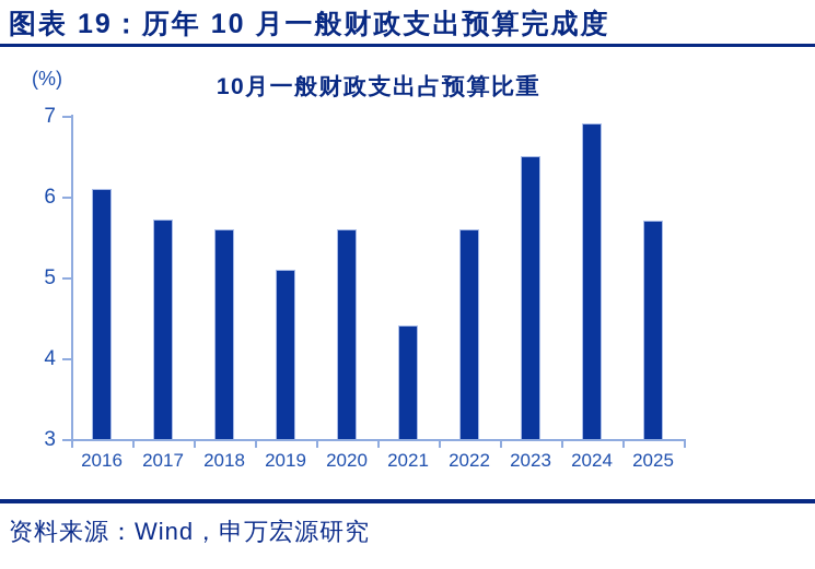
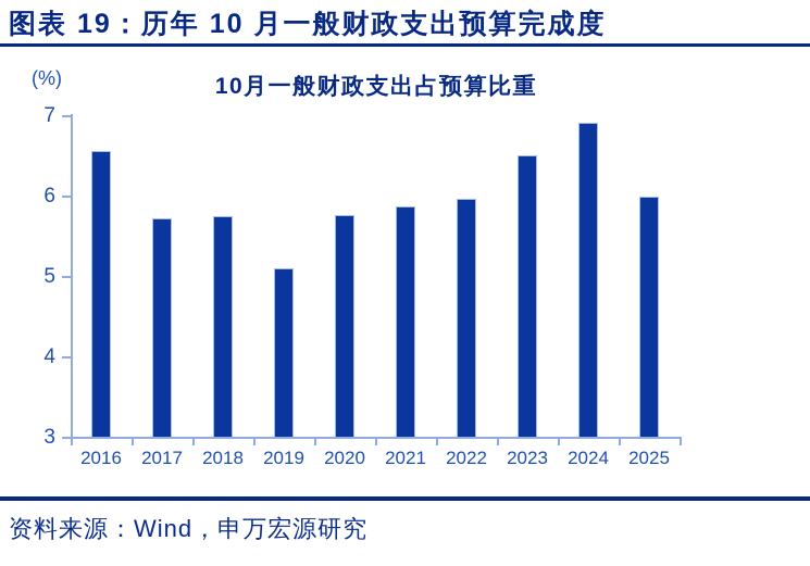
2016: 6.1 -> 6.5
2018: 5.6 -> 5.7
2020: 5.6 -> 5.8
2021: 4.4 -> 5.9
2022: 5.6 -> 6.0
2025: 5.7 -> 6.0
